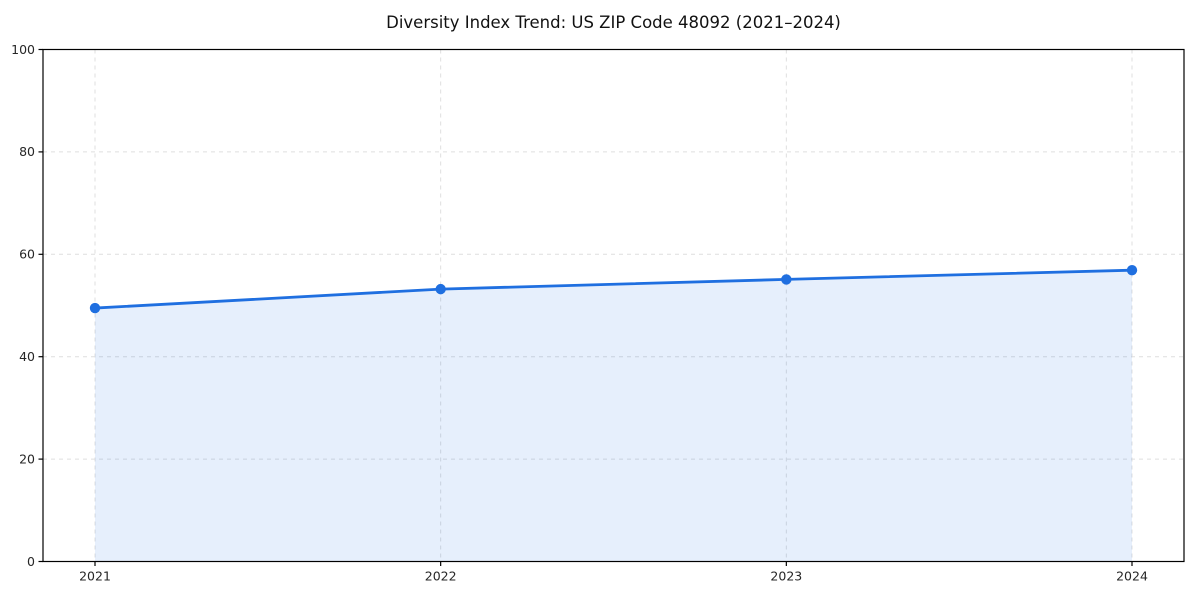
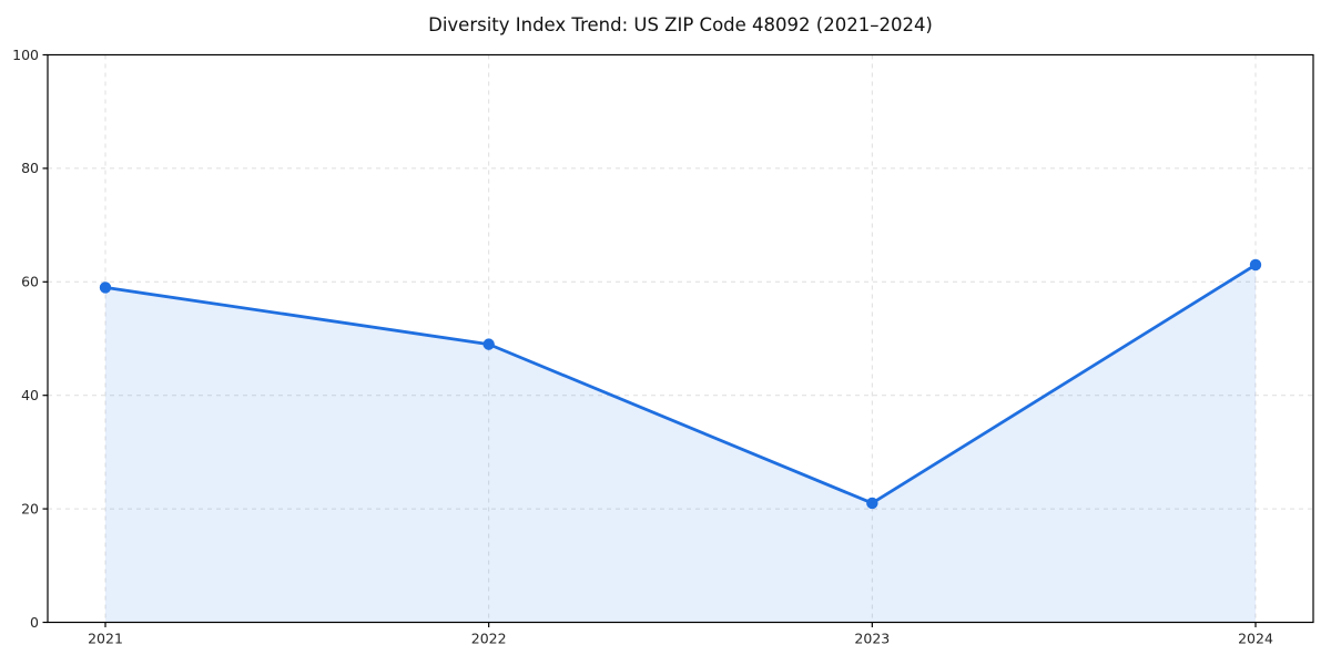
2021: 50 -> 59
2022: 53 -> 49
2023: 55 -> 21
2024: 57 -> 63
